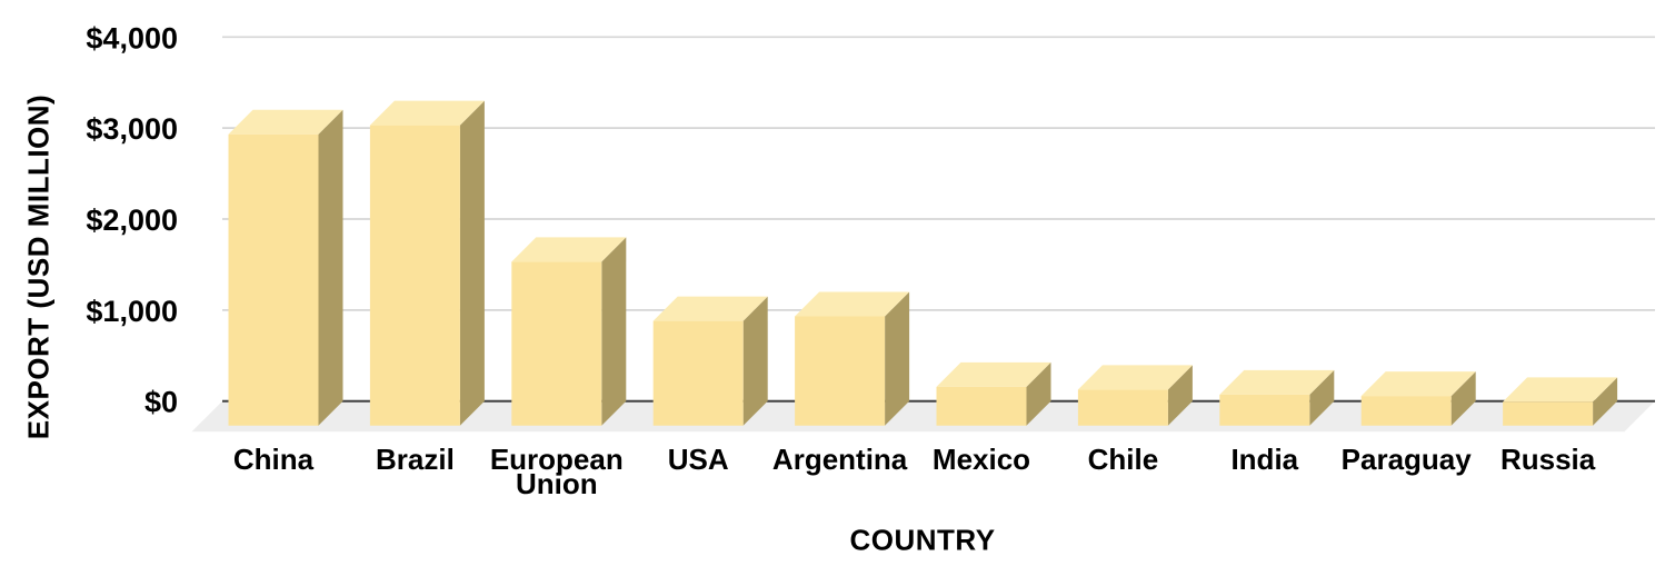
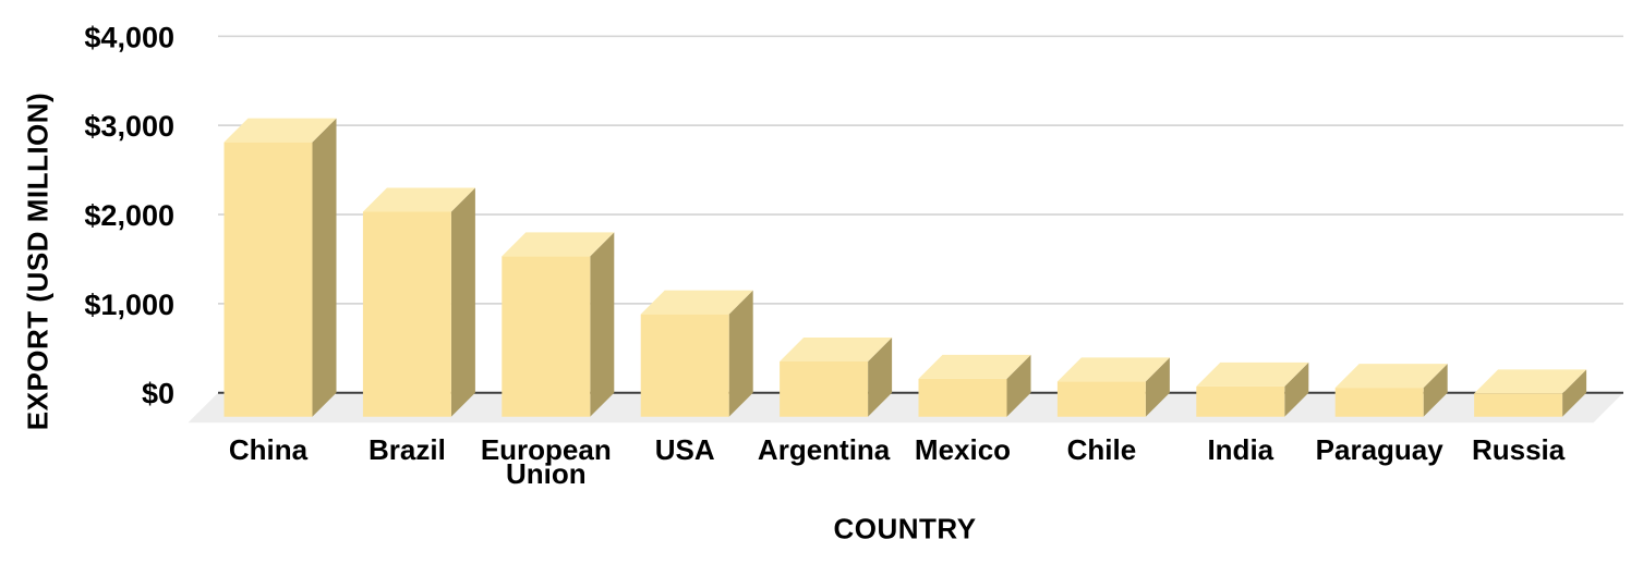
China: $3200 -> $3100
Brazil: $3300 -> $2300
Argentina: $1200 -> $600
